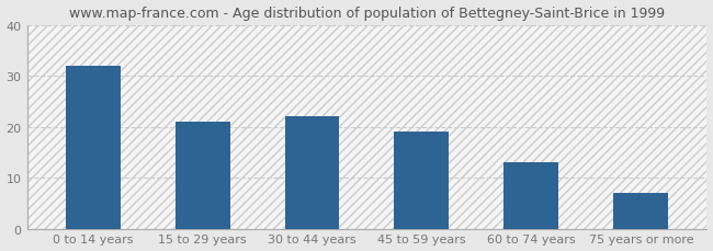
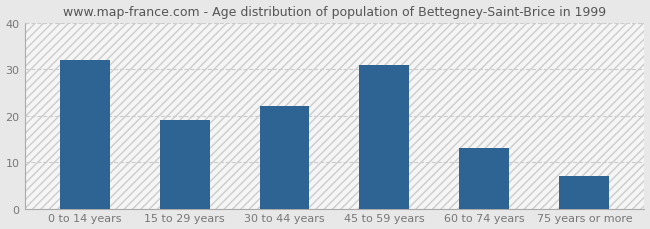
15 to 29 years: 21 -> 19
45 to 59 years: 19 -> 31
